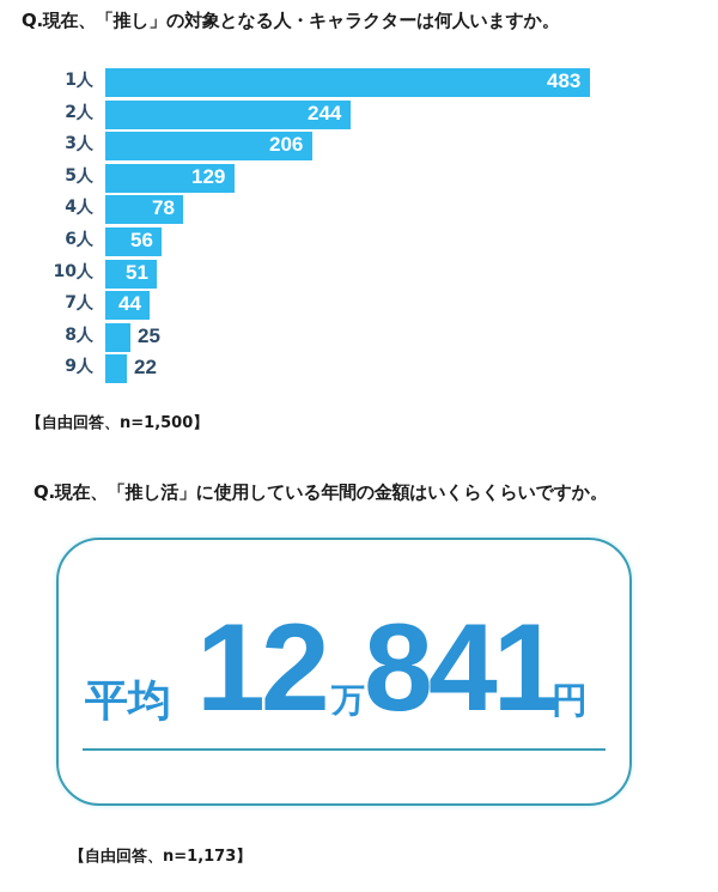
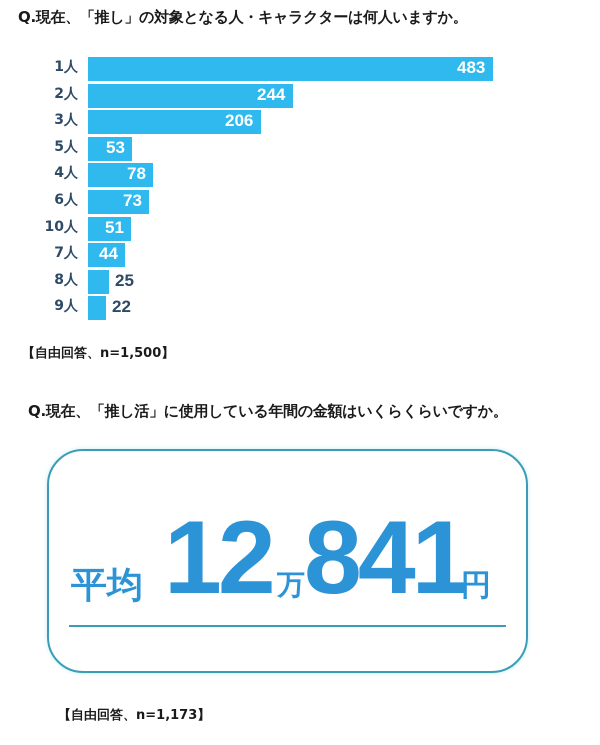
Q.現在、「推し」の対象となる人・キャラクターは何人いますか。/5人: 129 -> 53
Q.現在、「推し」の対象となる人・キャラクターは何人いますか。/6人: 56 -> 73
